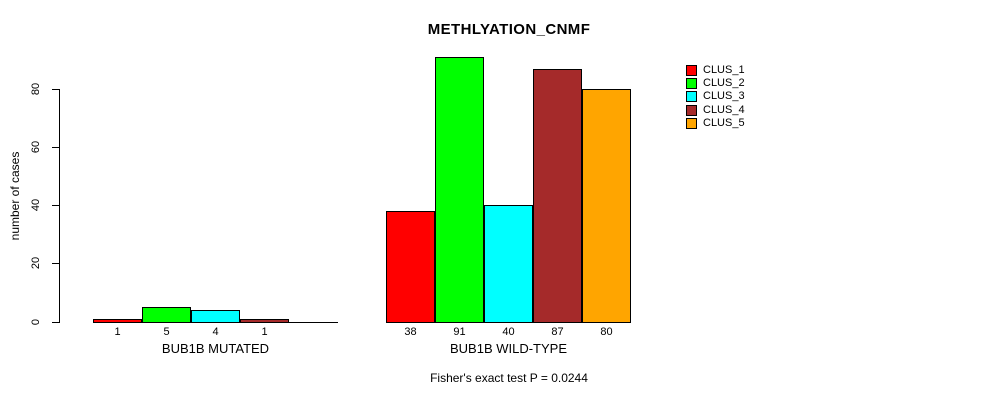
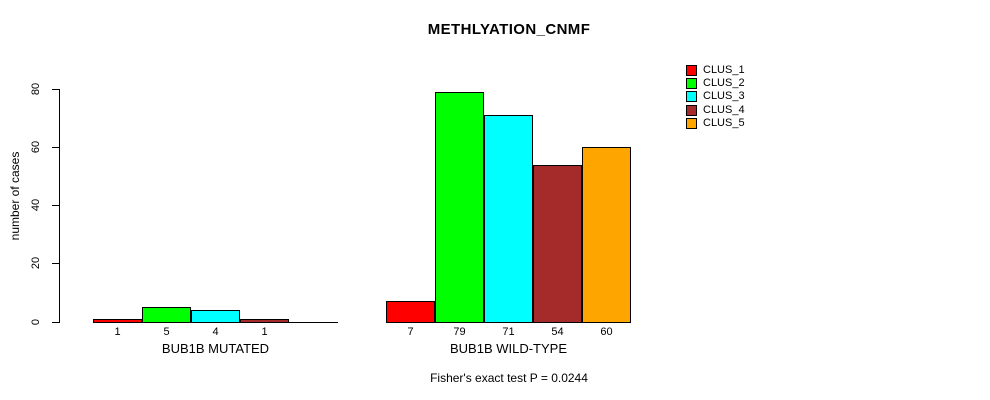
CLUS_1/BUB1B WILD-TYPE: 38 -> 7
CLUS_2/BUB1B WILD-TYPE: 91 -> 79
CLUS_3/BUB1B WILD-TYPE: 40 -> 71
CLUS_4/BUB1B WILD-TYPE: 87 -> 54
CLUS_5/BUB1B WILD-TYPE: 80 -> 60
